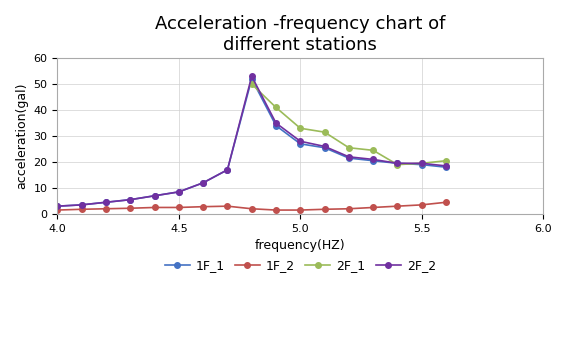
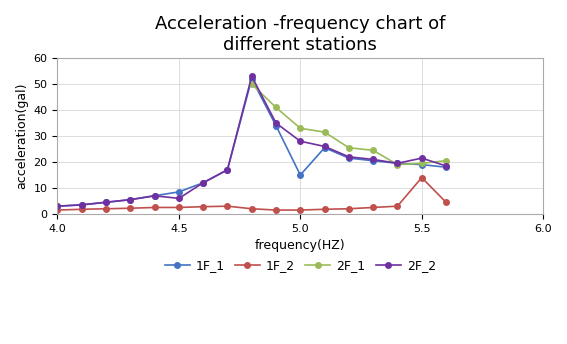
2F_2/4.5: 8.5 -> 6.0
1F_1/5.0: 27.0 -> 15.0
1F_2/5.5: 3.5 -> 14.0
2F_2/5.5: 19.5 -> 21.5
